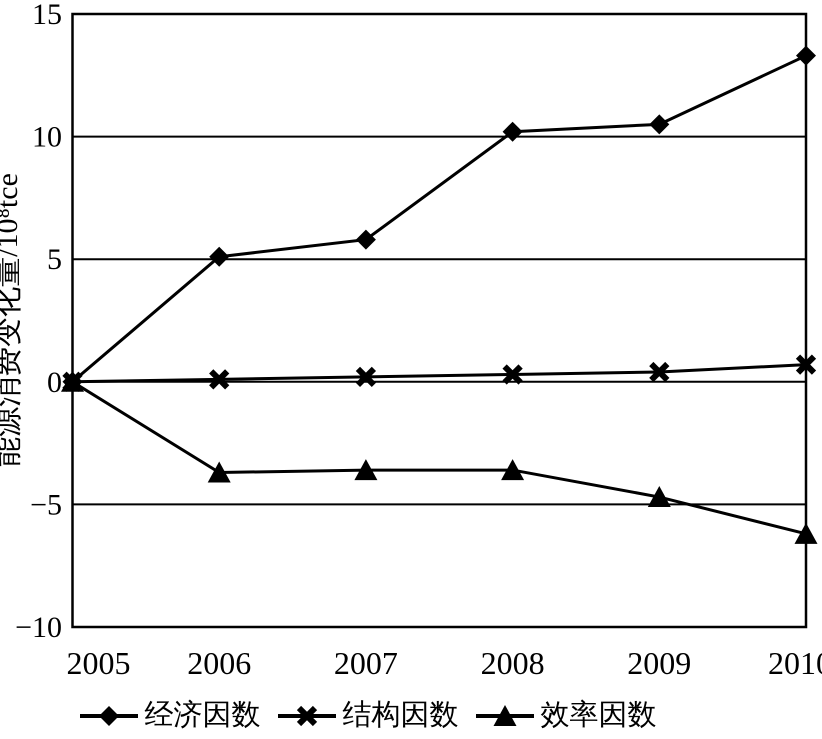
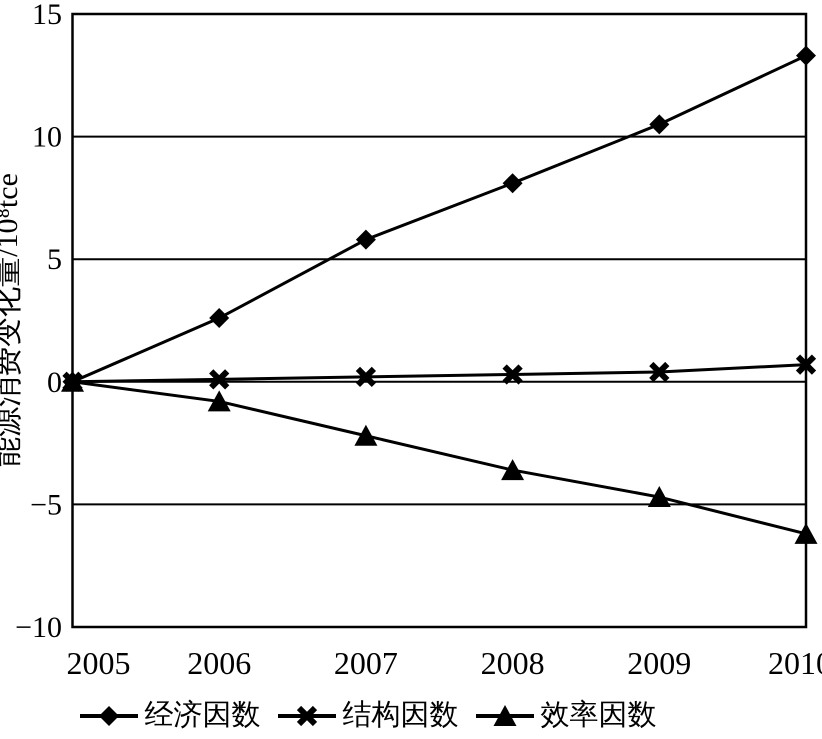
经济因数/2006: 5.1 -> 2.6
效率因数/2006: -3.7 -> -0.8
效率因数/2007: -3.6 -> -2.2
经济因数/2008: 10.2 -> 8.1
